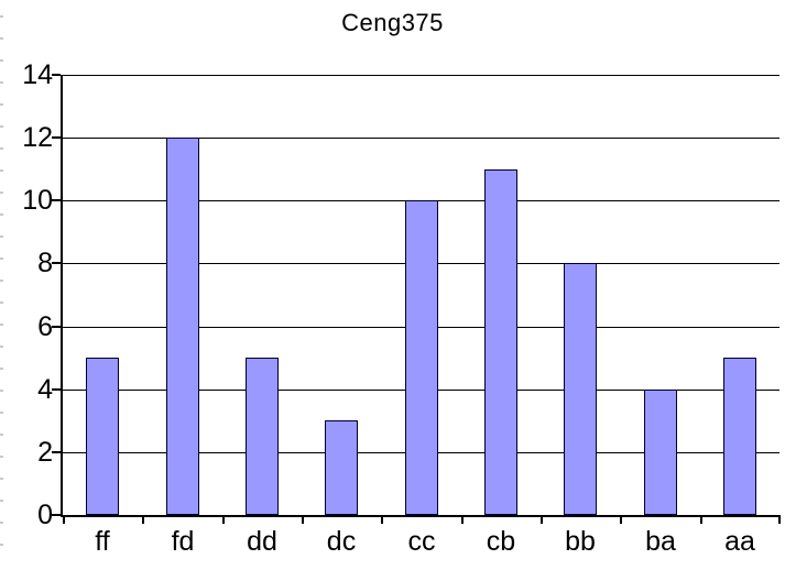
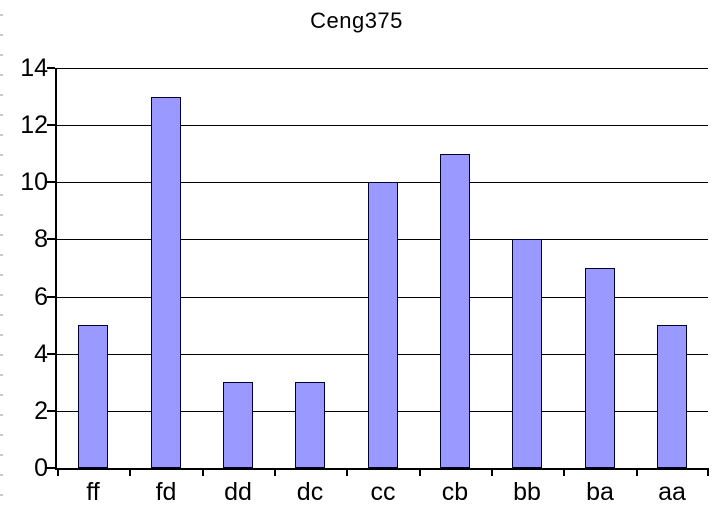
fd: 12 -> 13
dd: 5 -> 3
ba: 4 -> 7
